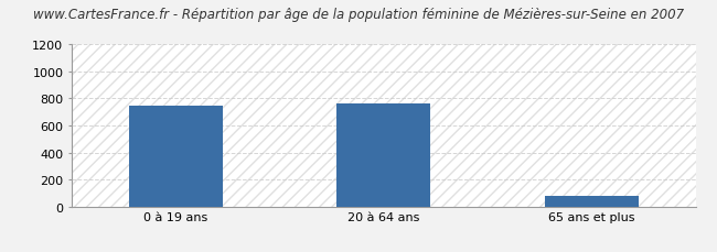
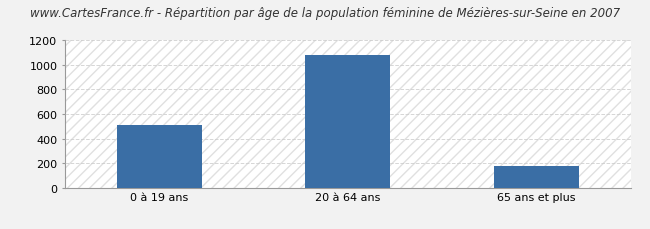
0 à 19 ans: 750 -> 510
20 à 64 ans: 760 -> 1080
65 ans et plus: 80 -> 180
